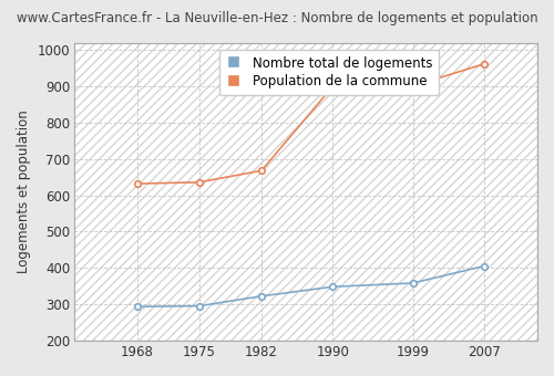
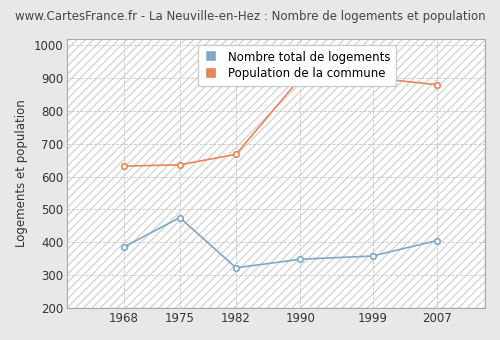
Nombre total de logements/1968: 293 -> 385
Nombre total de logements/1975: 295 -> 475
Population de la commune/2007: 962 -> 880
